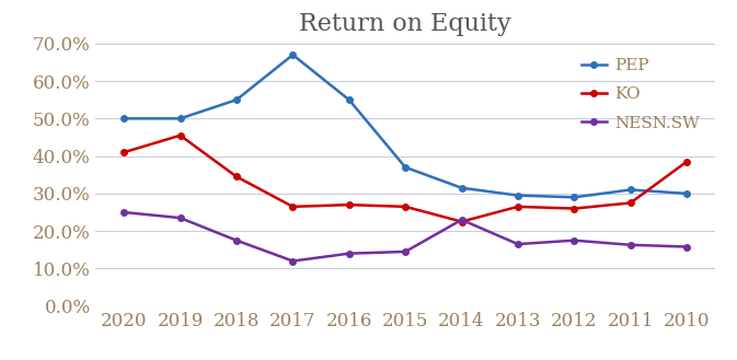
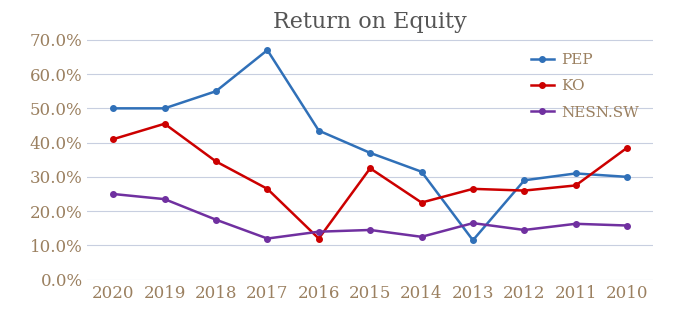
PEP/2016: 55.0% -> 43.5%
KO/2016: 27.0% -> 12.0%
KO/2015: 26.5% -> 32.5%
NESN.SW/2014: 23.0% -> 12.5%
PEP/2013: 29.5% -> 11.5%
NESN.SW/2012: 17.5% -> 14.5%
